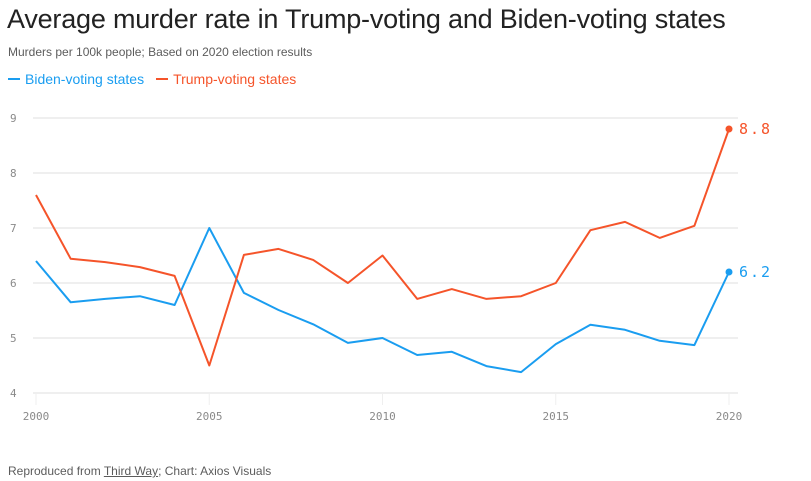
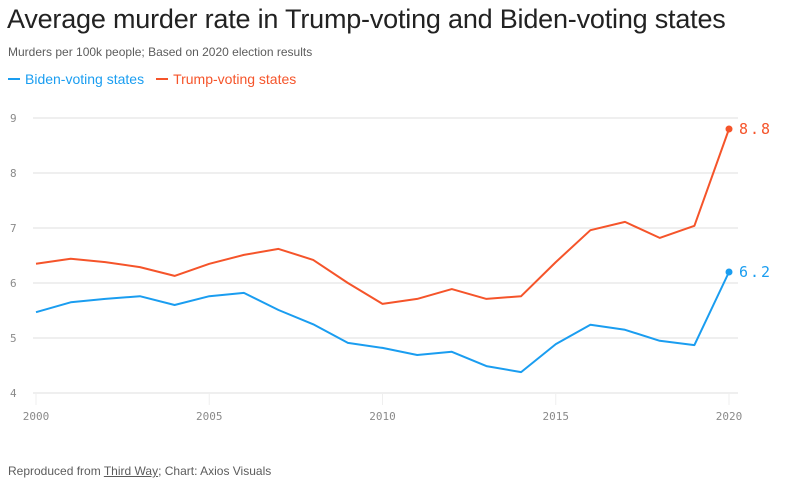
Biden-voting states/2000: 6.4 -> 5.5
Trump-voting states/2000: 7.6 -> 6.3
Biden-voting states/2005: 7.0 -> 5.8
Trump-voting states/2005: 4.5 -> 6.3
Biden-voting states/2010: 5.0 -> 4.8
Trump-voting states/2010: 6.5 -> 5.6
Trump-voting states/2015: 6.0 -> 6.4
